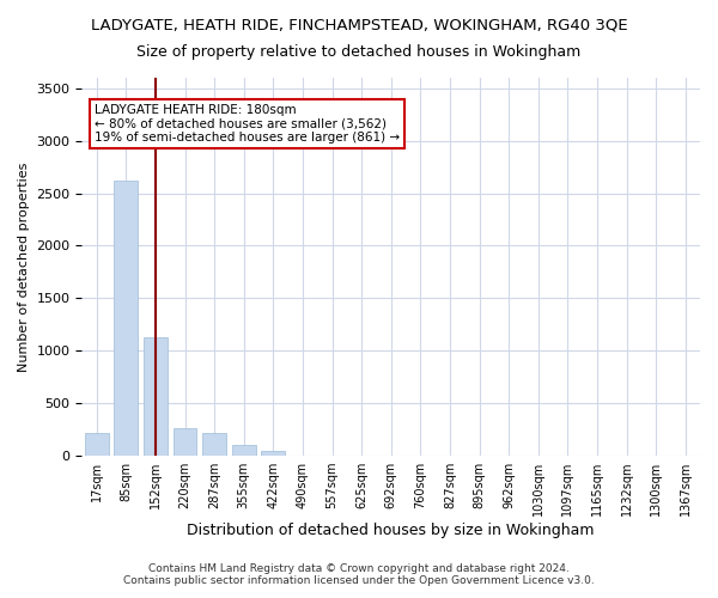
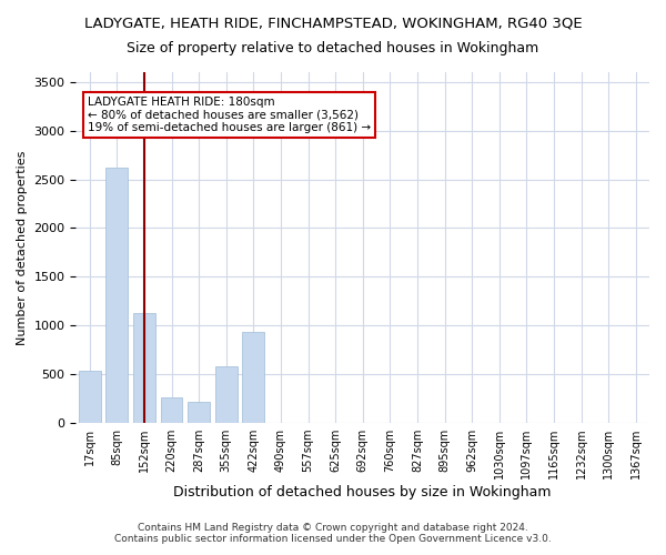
17sqm: 220 -> 540
355sqm: 100 -> 580
422sqm: 50 -> 940
